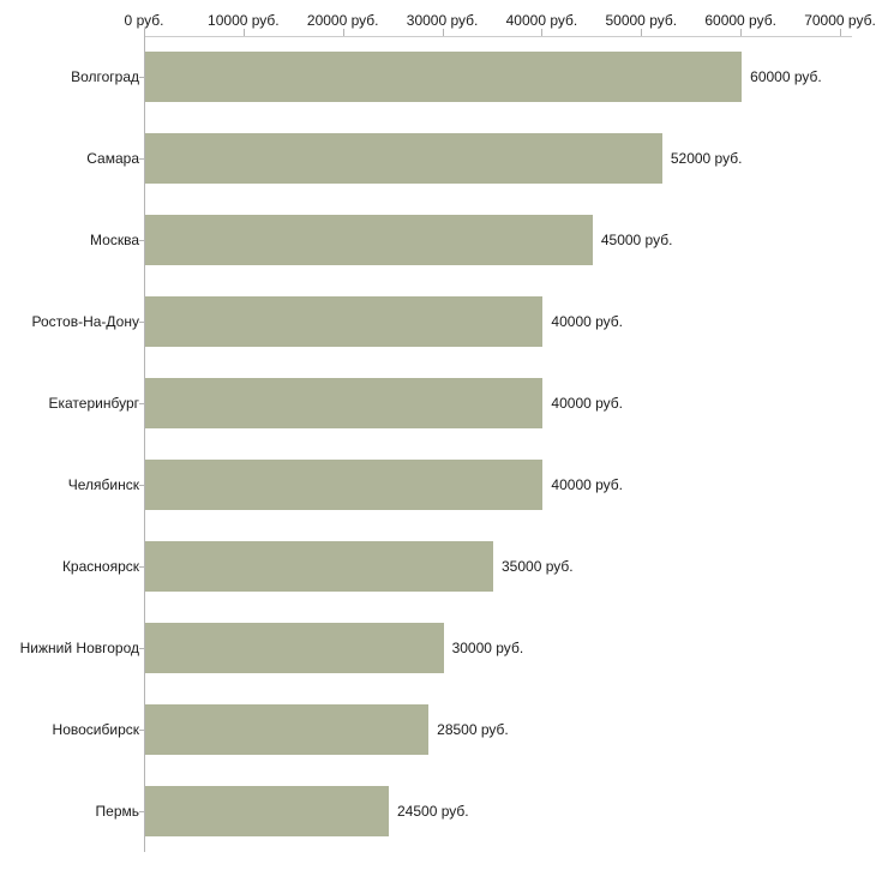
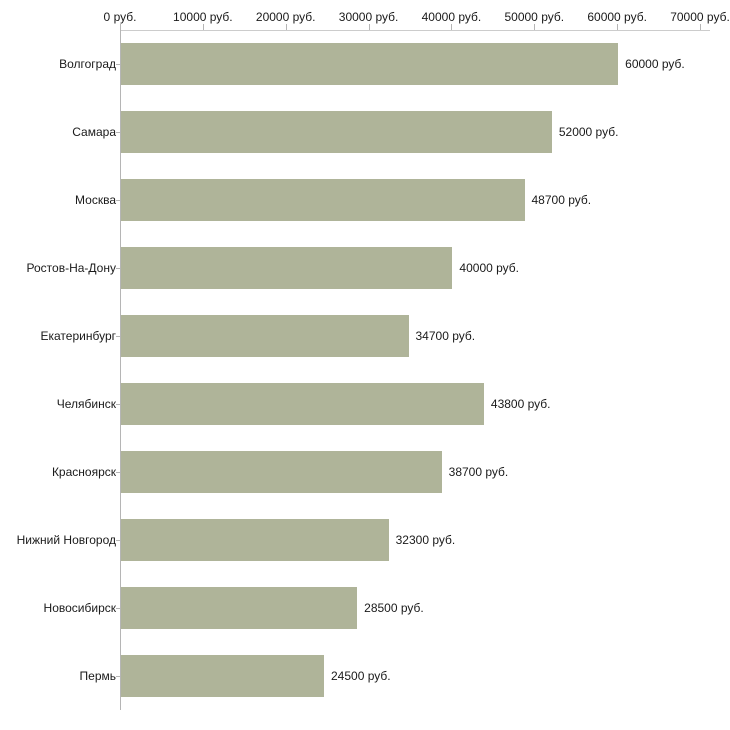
Москва: 45000 -> 48700
Екатеринбург: 40000 -> 34700
Челябинск: 40000 -> 43800
Красноярск: 35000 -> 38700
Нижний Новгород: 30000 -> 32300
